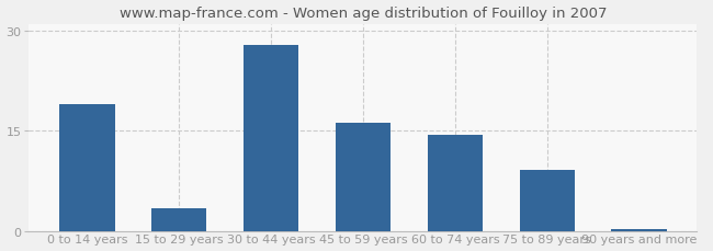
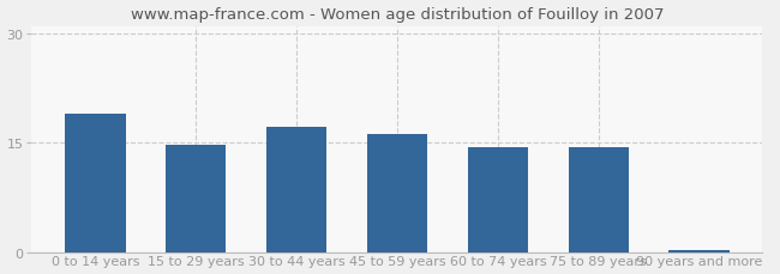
15 to 29 years: 3.4 -> 14.7
30 to 44 years: 27.8 -> 17.2
75 to 89 years: 9.2 -> 14.4
